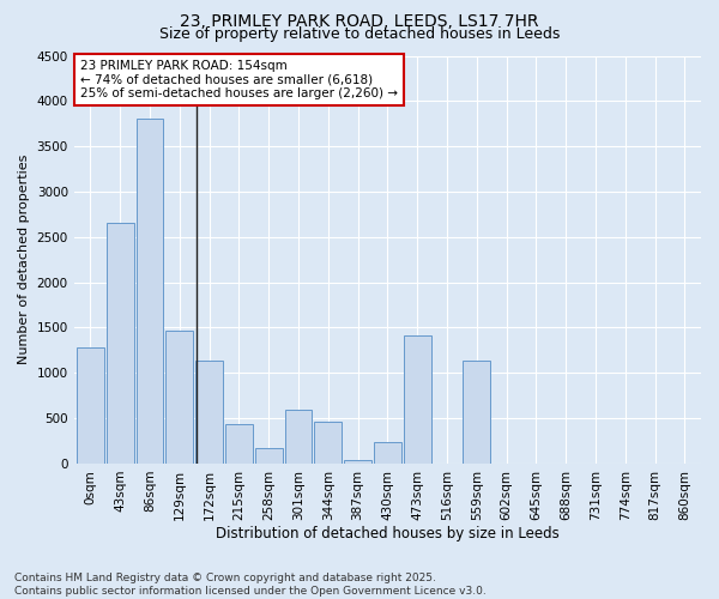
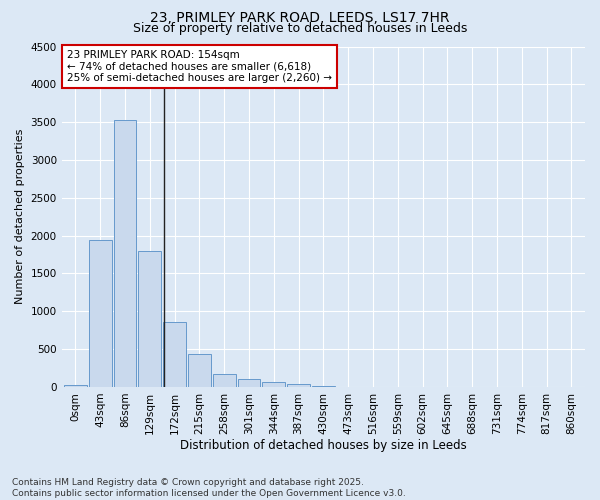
0sqm: 1280 -> 30
43sqm: 2660 -> 1940
86sqm: 3800 -> 3530
129sqm: 1460 -> 1800
172sqm: 1140 -> 860
301sqm: 600 -> 110
344sqm: 460 -> 60
430sqm: 240 -> 10
473sqm: 1420 -> 0
559sqm: 1140 -> 0
